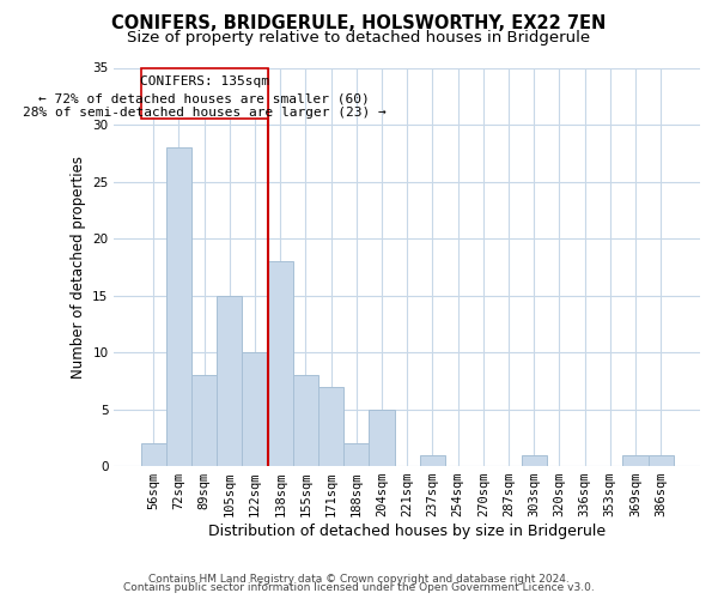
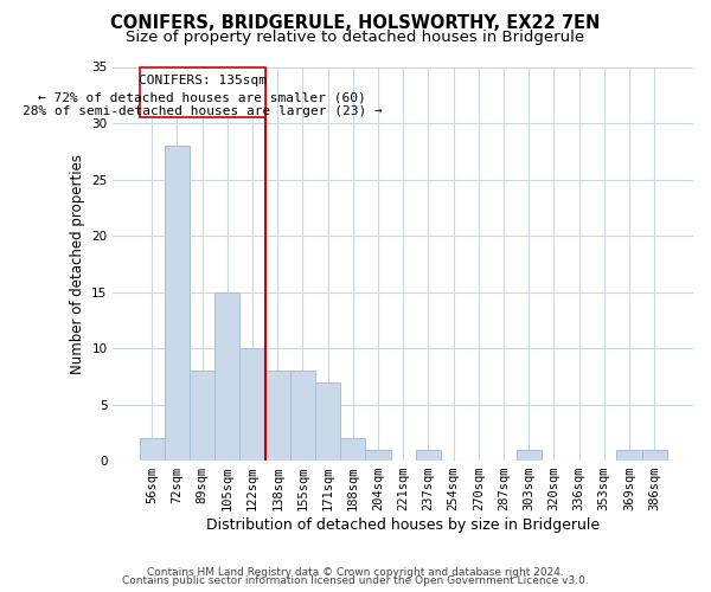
138sqm: 18 -> 8
204sqm: 5 -> 1
